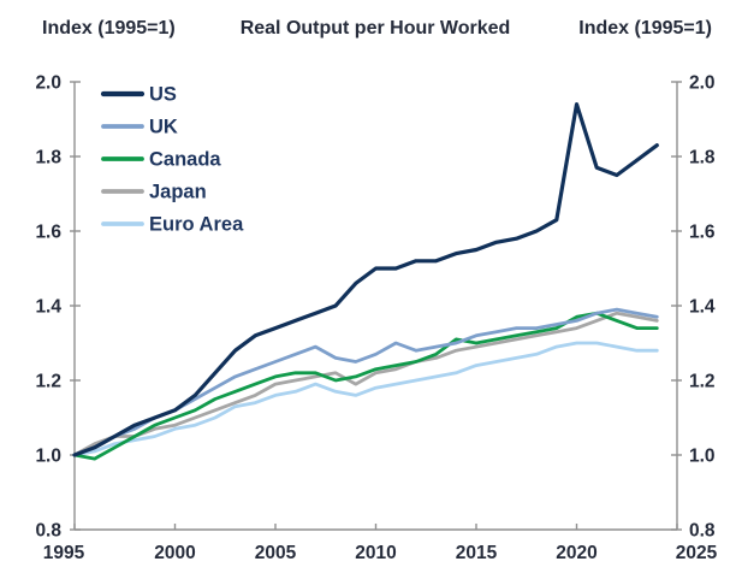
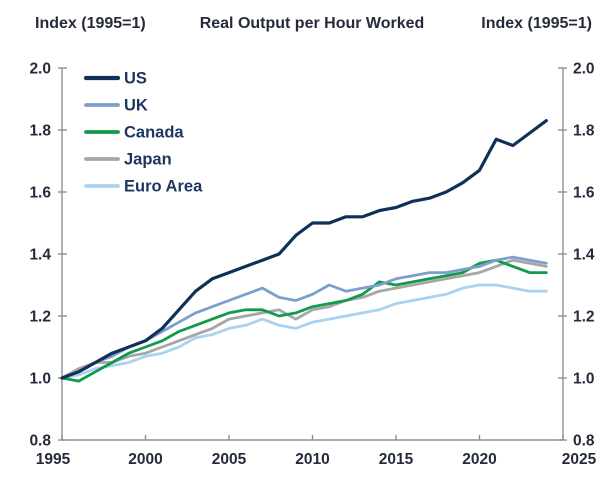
US/2020: 1.94 -> 1.67
